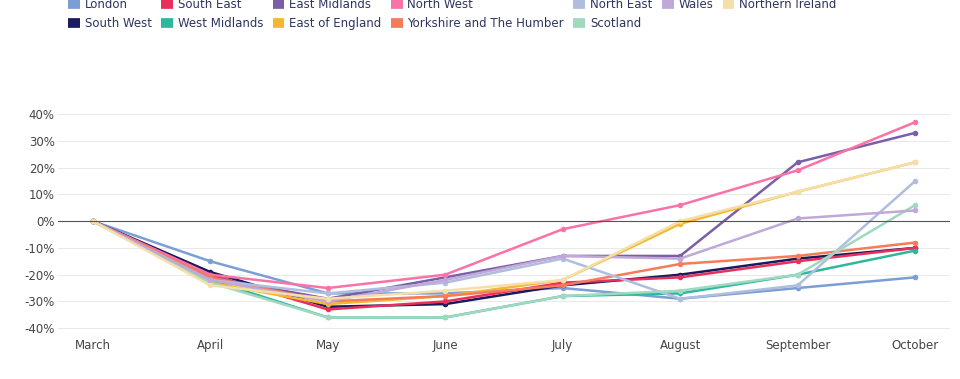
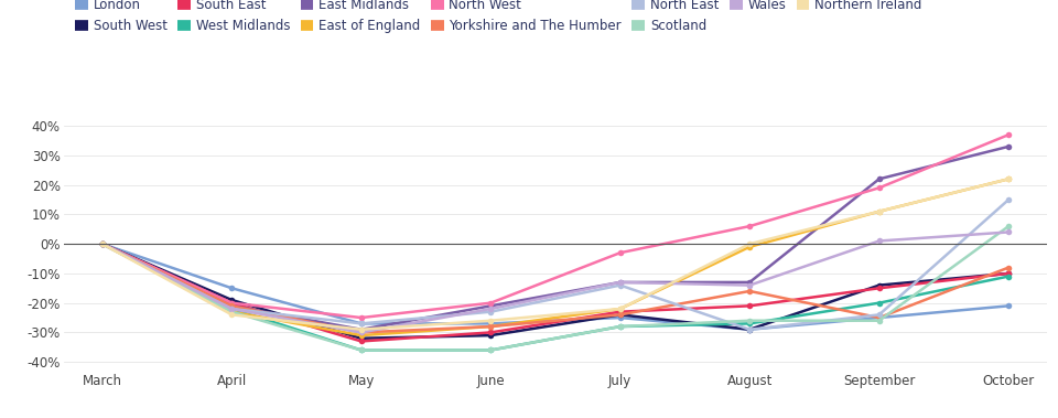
South West/August: -20% -> -29%
Yorkshire and The Humber/September: -13% -> -25%
Scotland/September: -20% -> -26%
